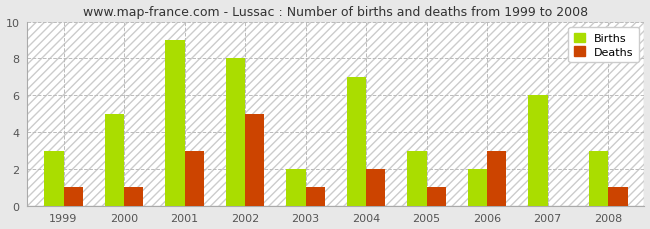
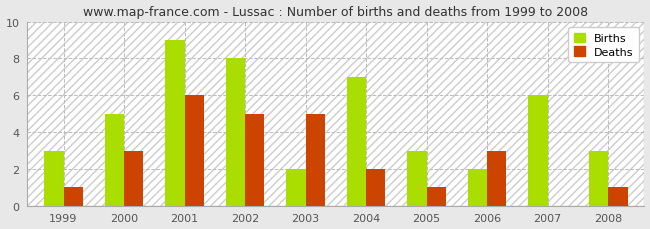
Deaths/2000: 1 -> 3
Deaths/2001: 3 -> 6
Deaths/2003: 1 -> 5
